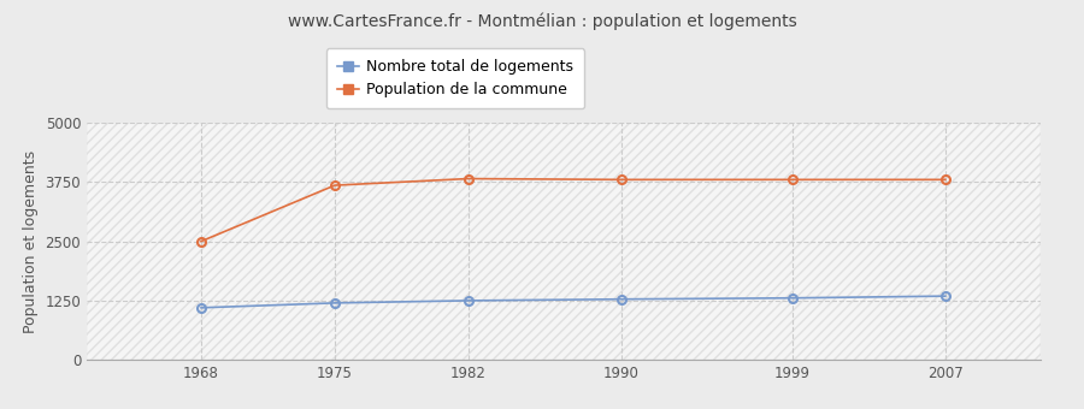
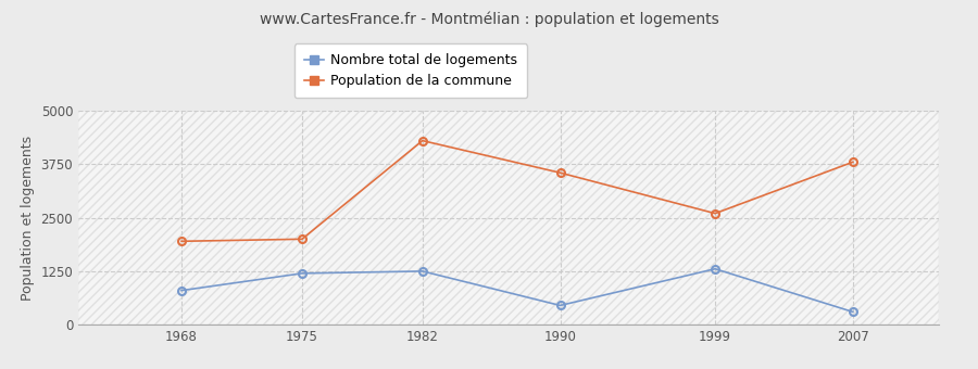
Nombre total de logements/1968: 1100 -> 800
Population de la commune/1968: 2500 -> 1950
Population de la commune/1975: 3680 -> 2000
Population de la commune/1982: 3820 -> 4300
Nombre total de logements/1990: 1280 -> 450
Population de la commune/1990: 3800 -> 3550
Population de la commune/1999: 3800 -> 2600
Nombre total de logements/2007: 1340 -> 300
